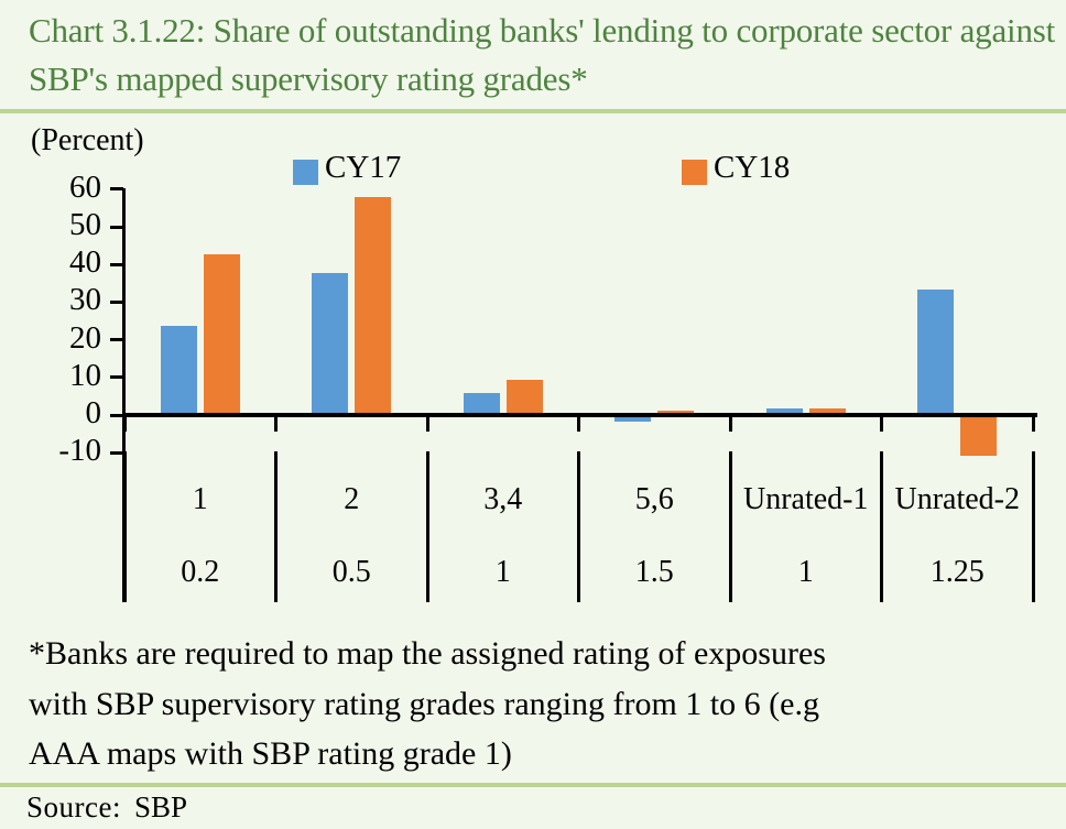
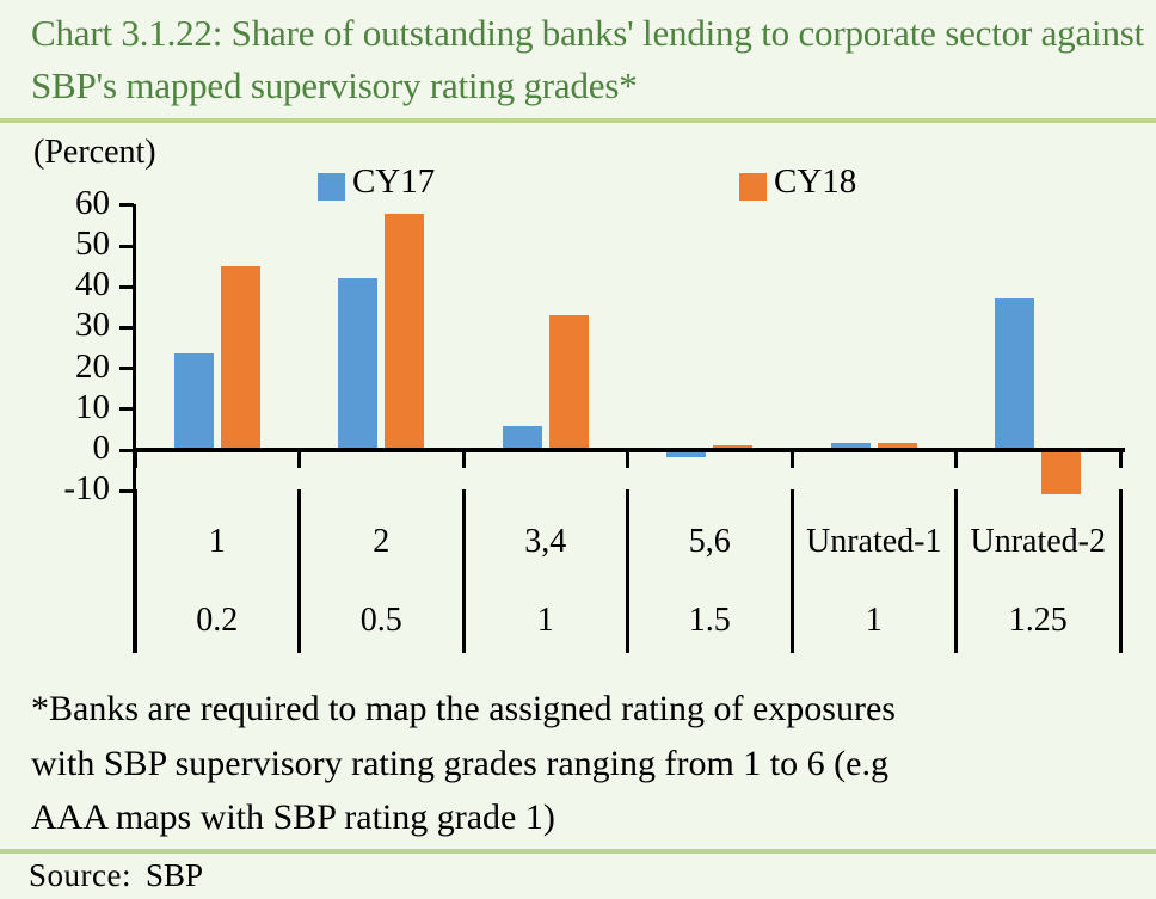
CY18/1: 43 -> 45
CY17/2: 38 -> 42
CY18/3,4: 9 -> 33
CY17/Unrated-2: 33 -> 37
